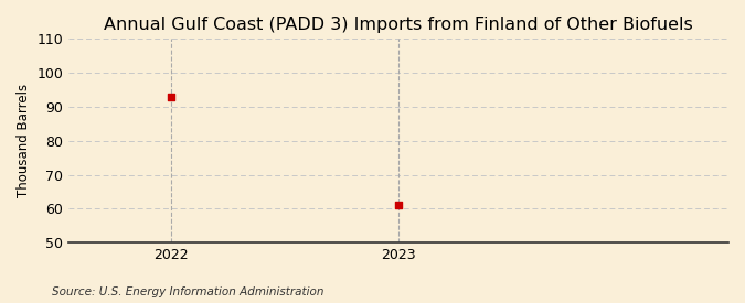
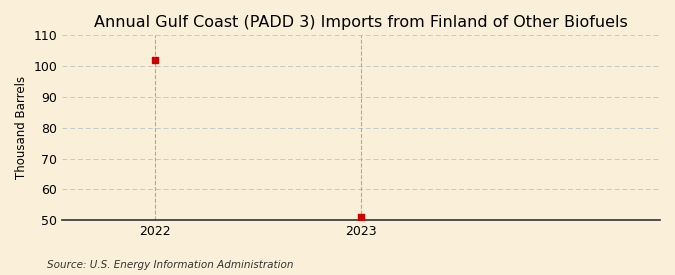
2022: 93 -> 102
2023: 61 -> 51
